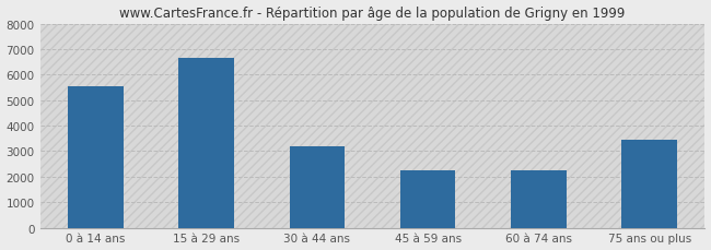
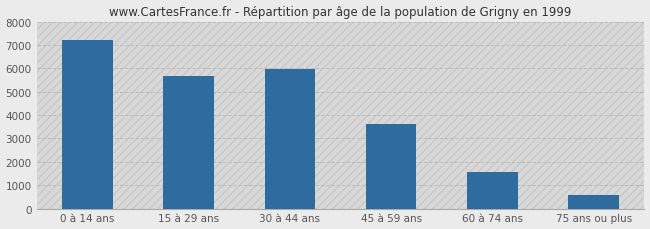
0 à 14 ans: 5550 -> 7200
15 à 29 ans: 6650 -> 5650
30 à 44 ans: 3200 -> 5980
45 à 59 ans: 2250 -> 3600
60 à 74 ans: 2250 -> 1580
75 ans ou plus: 3450 -> 580
